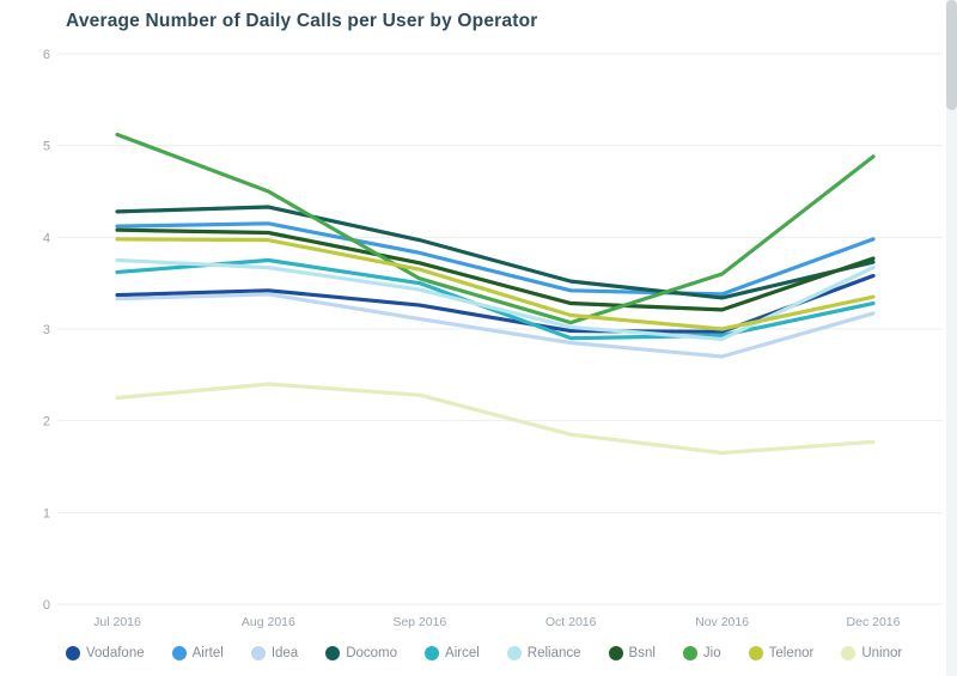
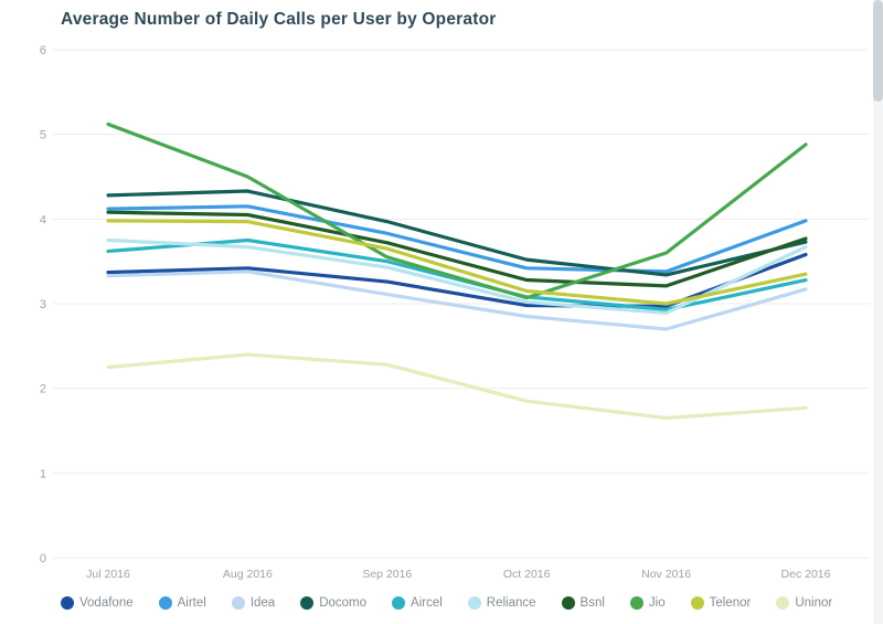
Aircel/Oct 2016: 2.9 -> 3.1
